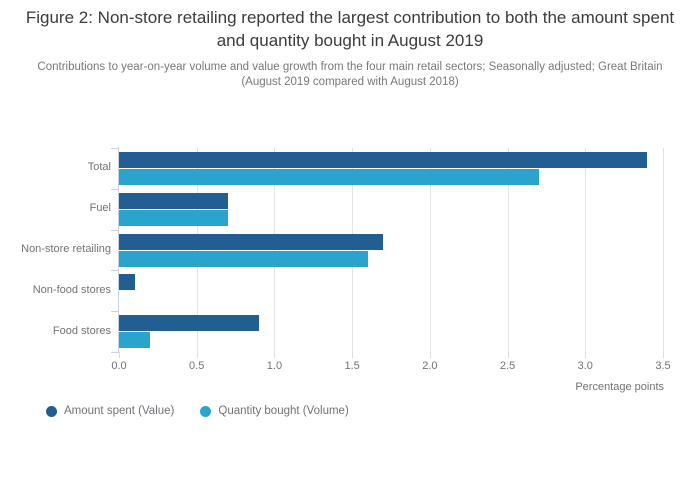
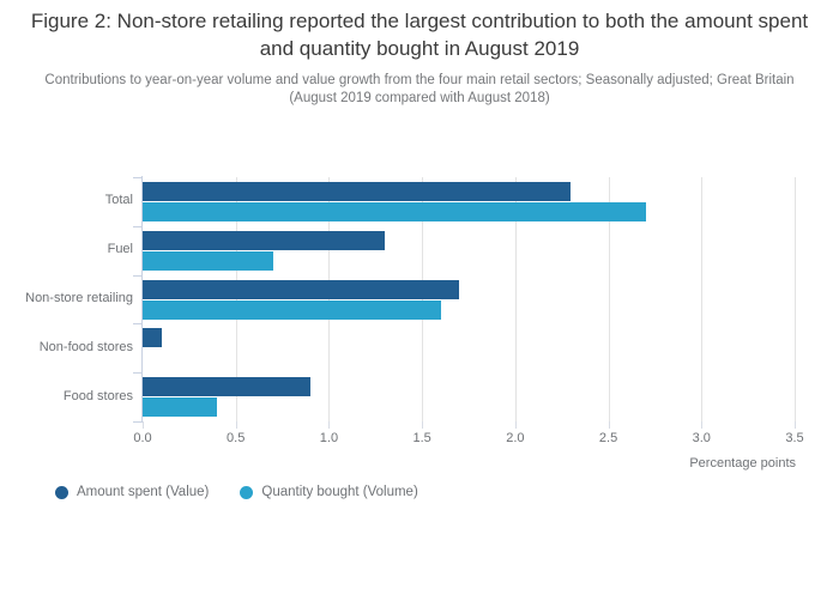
Amount spent (Value)/Total: 3.4 -> 2.3
Amount spent (Value)/Fuel: 0.7 -> 1.3
Quantity bought (Volume)/Food stores: 0.2 -> 0.4
